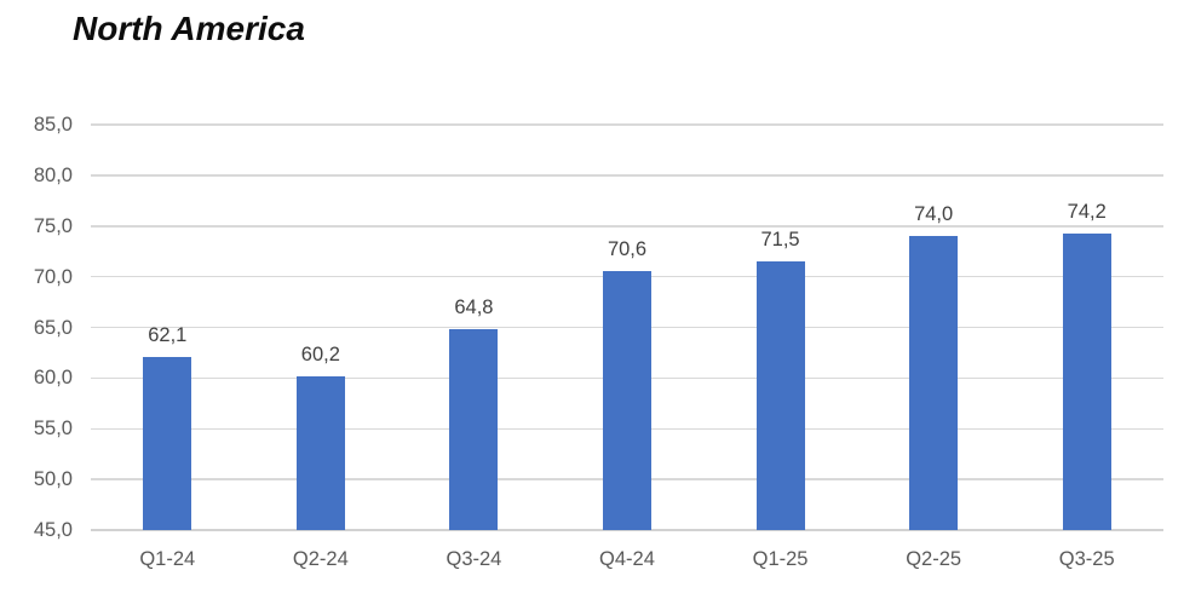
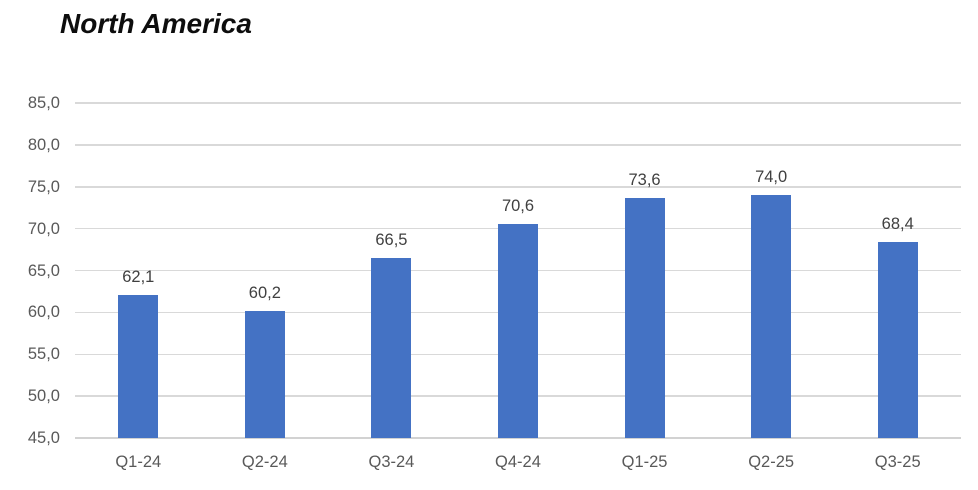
Q3-24: 64,8 -> 66,5
Q1-25: 71,5 -> 73,6
Q3-25: 74,2 -> 68,4
